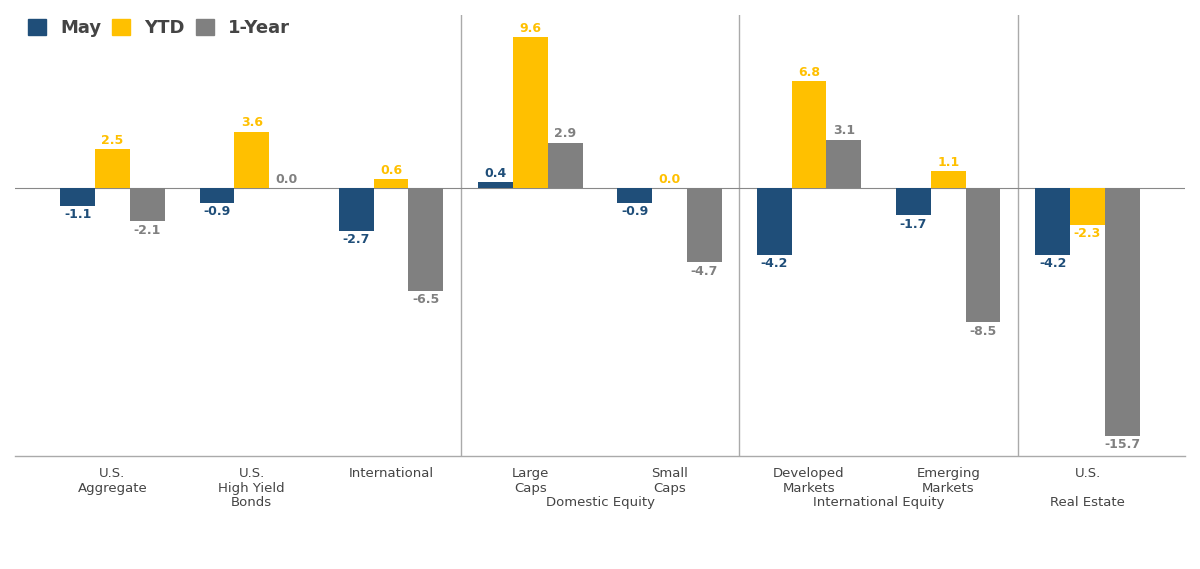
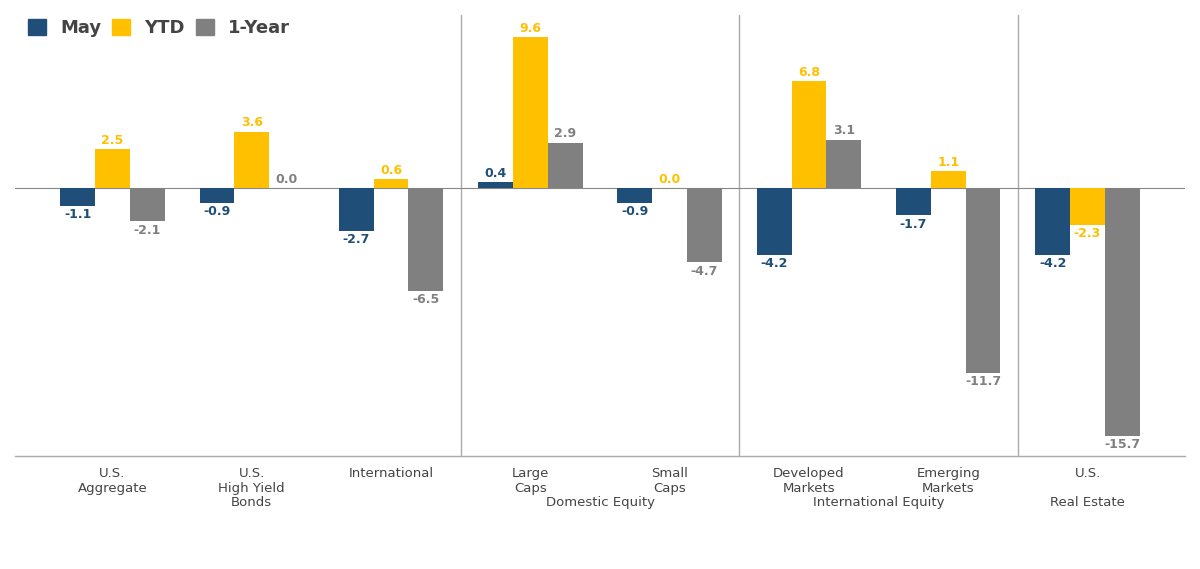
1-Year/Emerging Markets: -8.5 -> -11.7
